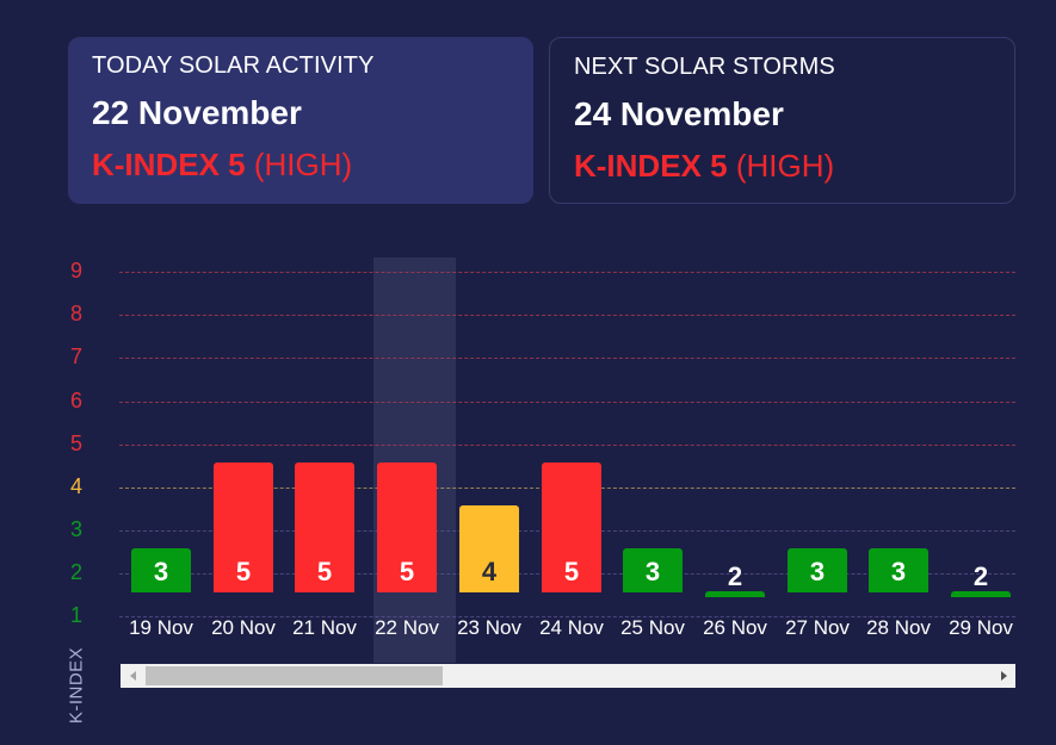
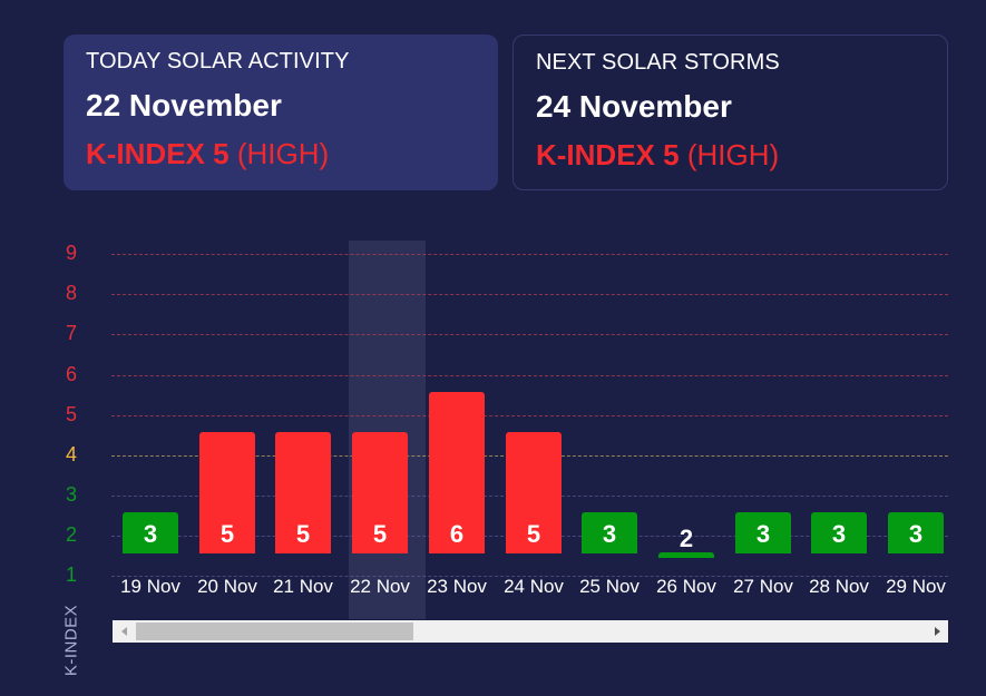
23 Nov: 4 -> 6
29 Nov: 2 -> 3
